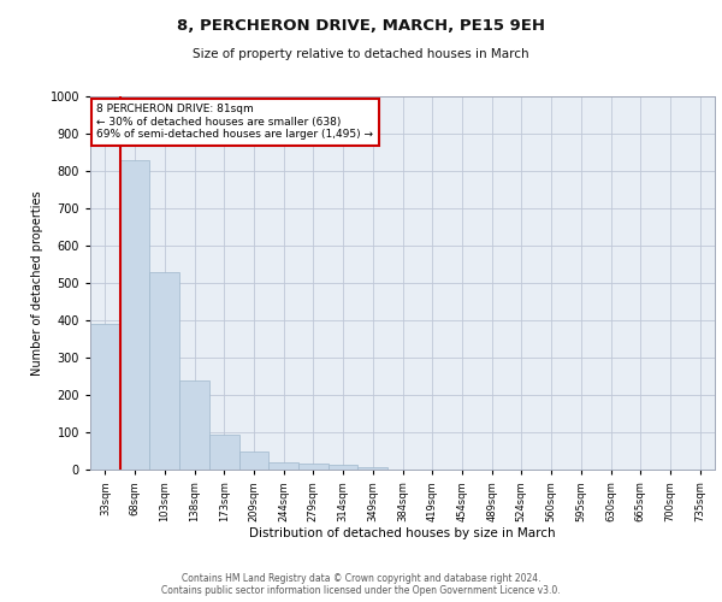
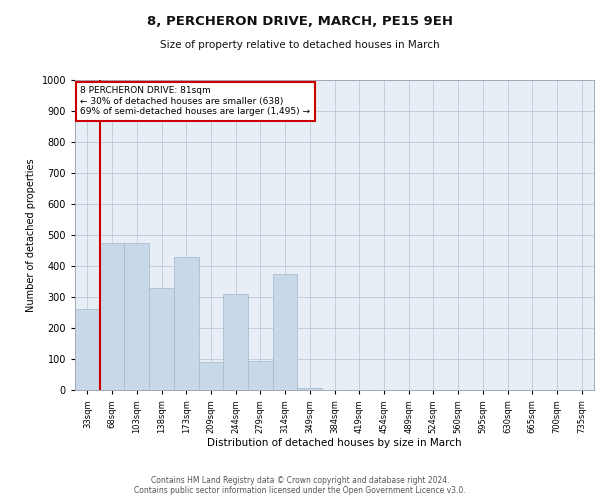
33sqm: 390 -> 260
68sqm: 830 -> 475
103sqm: 530 -> 475
138sqm: 240 -> 330
173sqm: 93 -> 430
209sqm: 50 -> 90
244sqm: 20 -> 310
279sqm: 15 -> 95
314sqm: 13 -> 375
